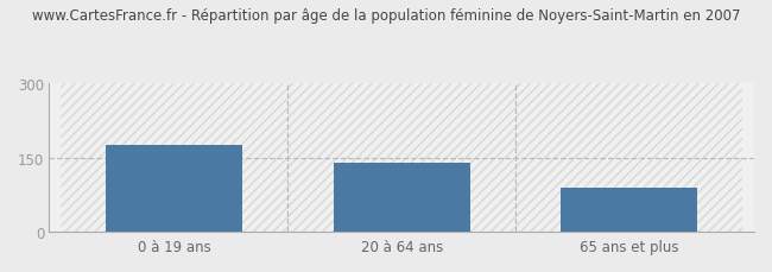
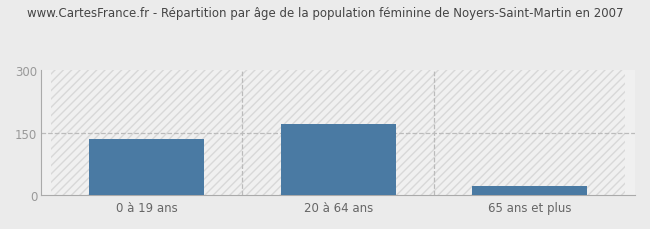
0 à 19 ans: 175 -> 135
20 à 64 ans: 140 -> 170
65 ans et plus: 90 -> 22
